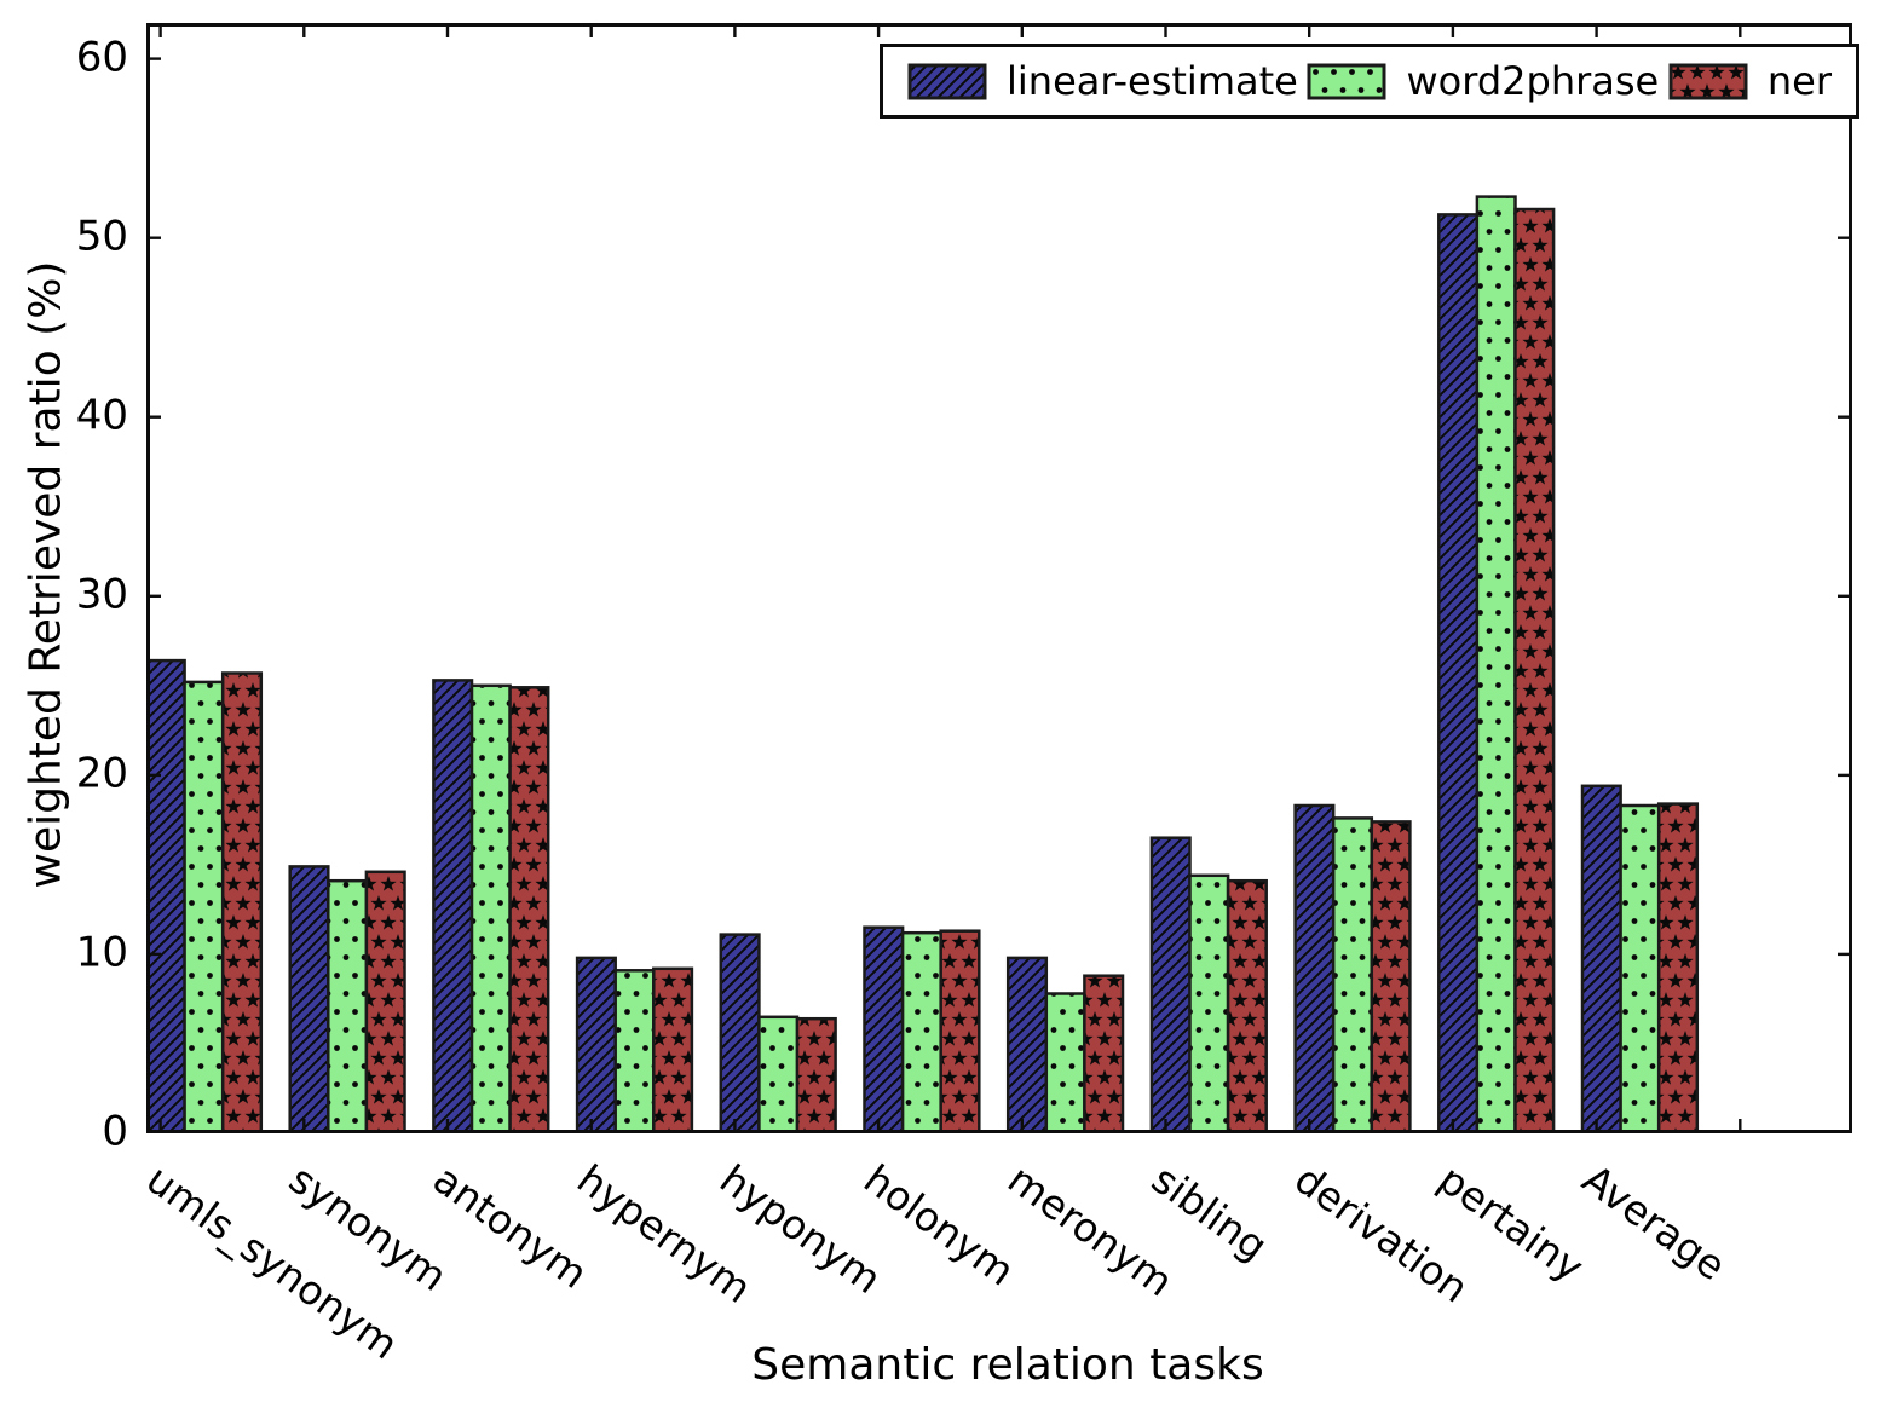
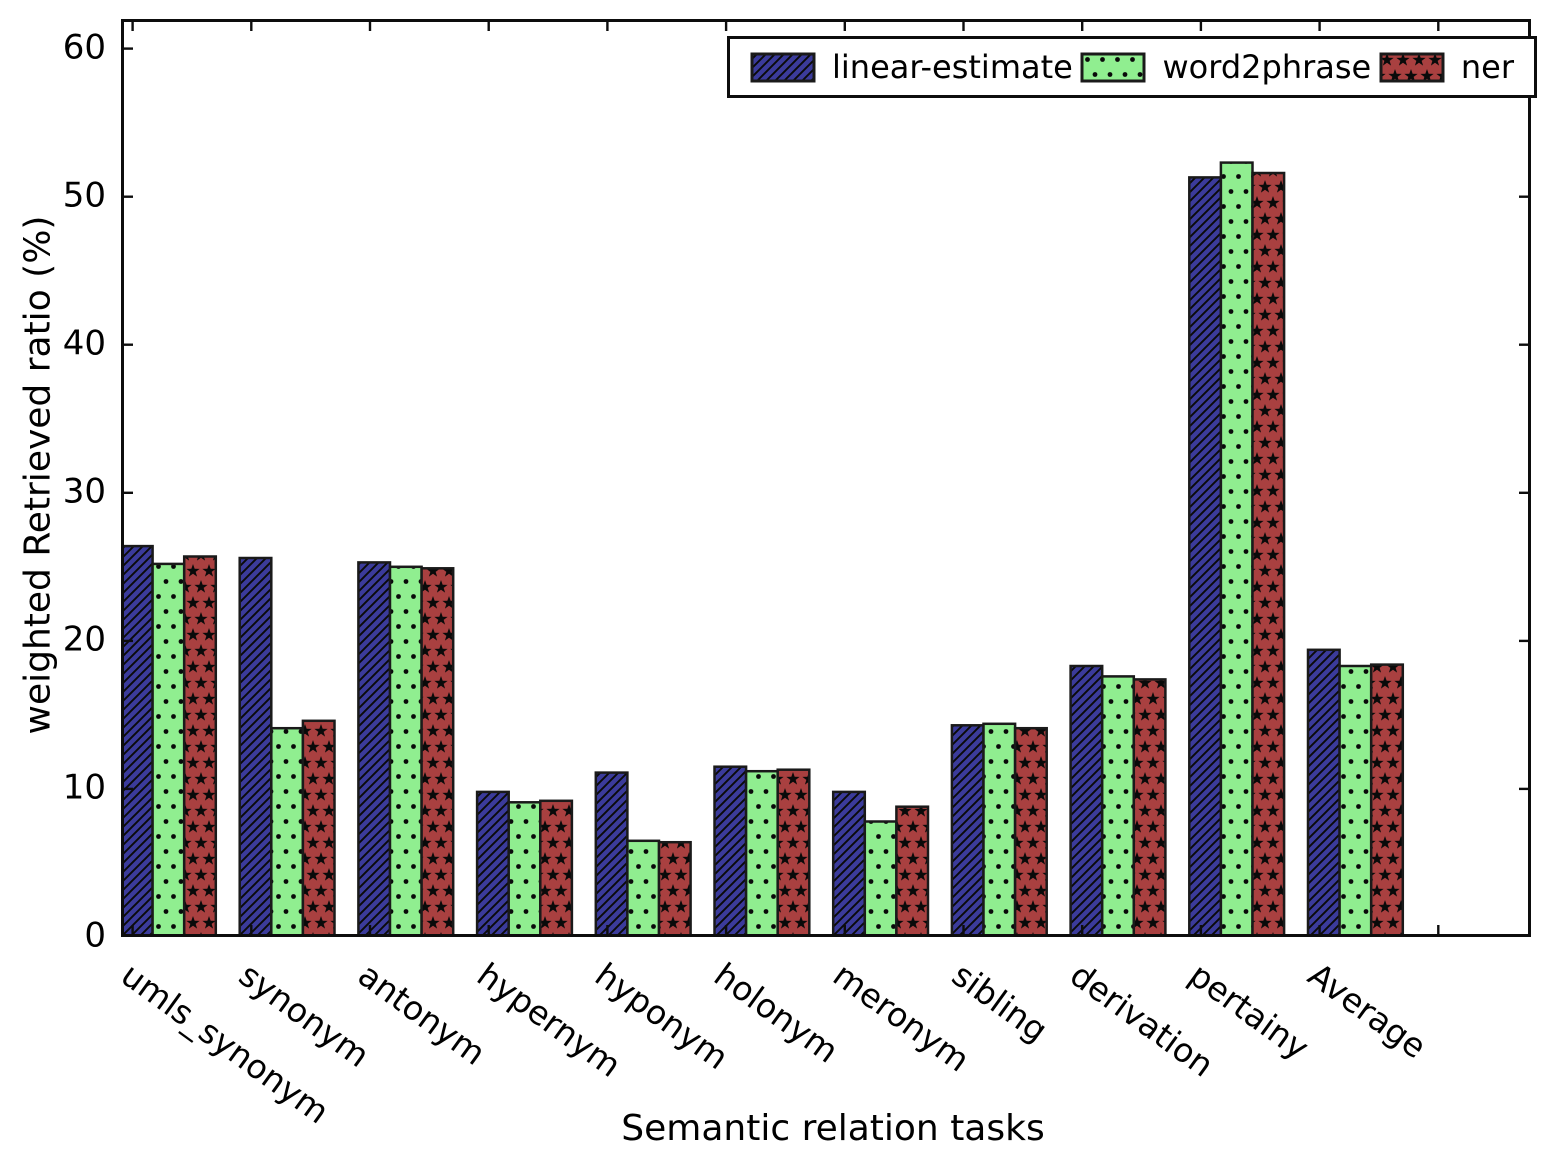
linear-estimate/synonym: 14.9 -> 25.6
linear-estimate/sibling: 16.5 -> 14.3
